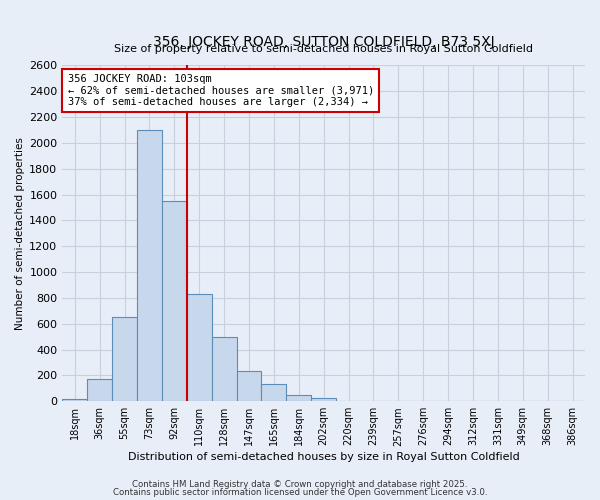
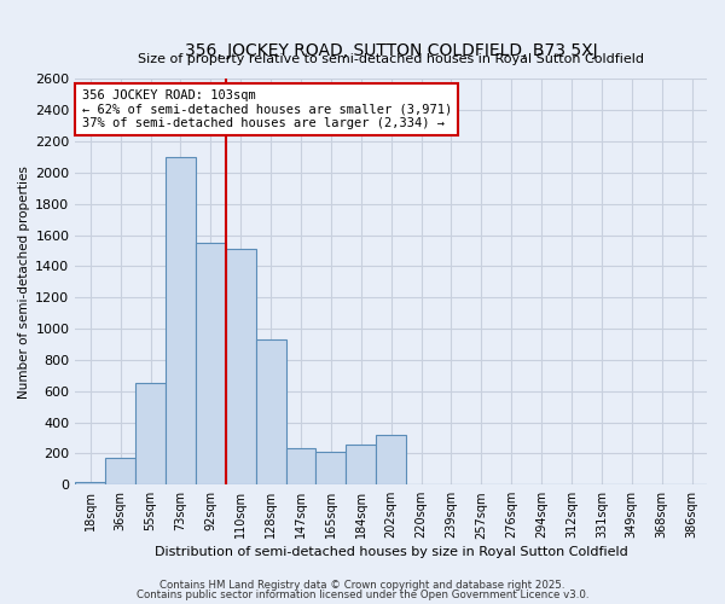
110sqm: 830 -> 1510
128sqm: 500 -> 930
165sqm: 130 -> 210
184sqm: 50 -> 260
202sqm: 20 -> 320
